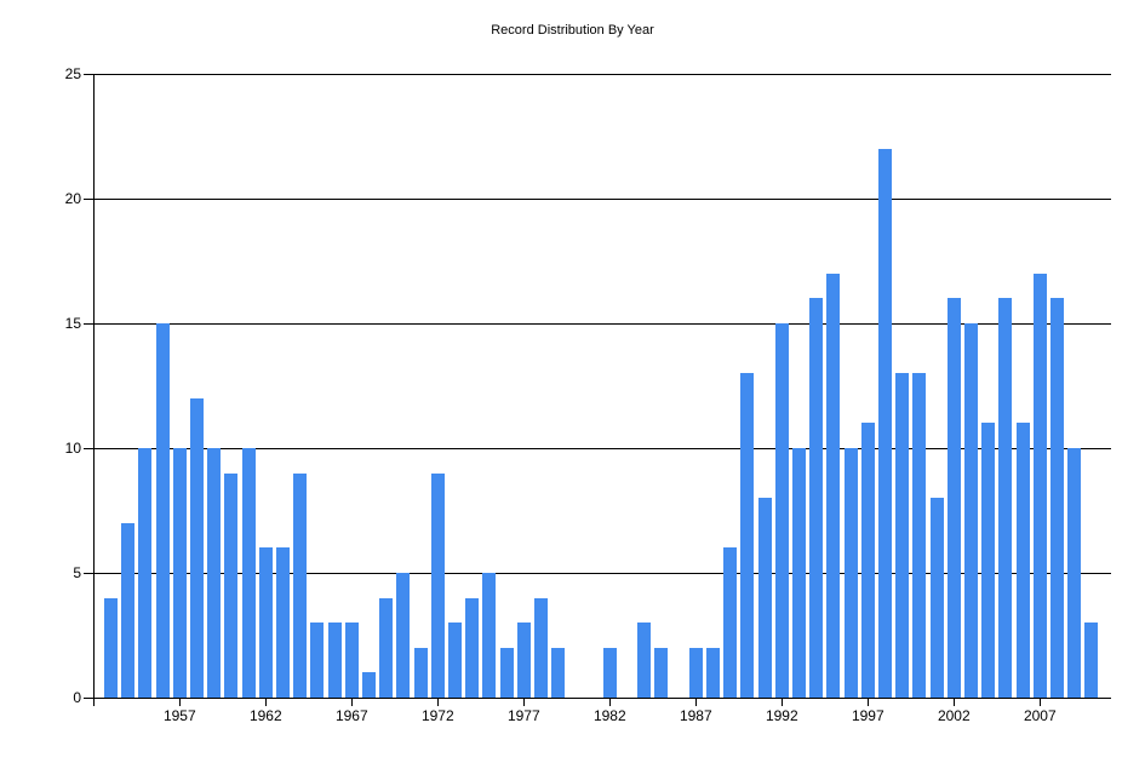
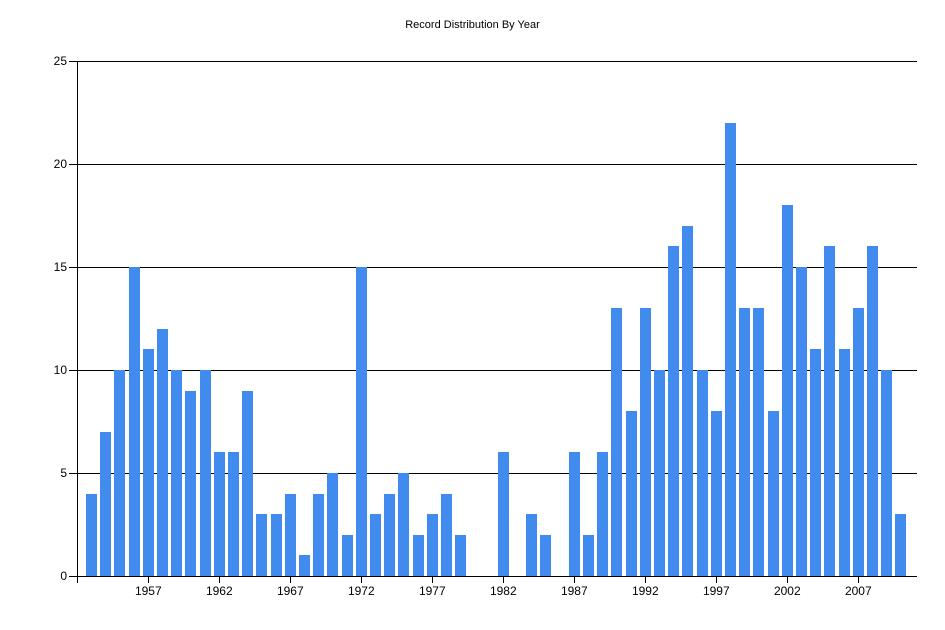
1957: 10 -> 11
1967: 3 -> 4
1972: 9 -> 15
1982: 2 -> 6
1987: 2 -> 6
1992: 15 -> 13
1997: 11 -> 8
2002: 16 -> 18
2007: 17 -> 13
